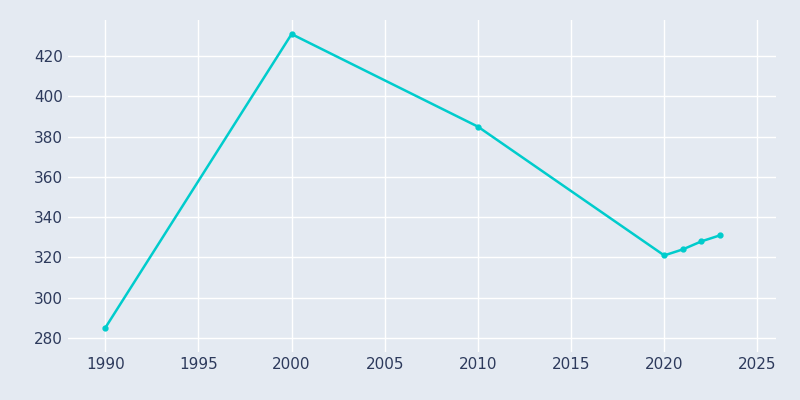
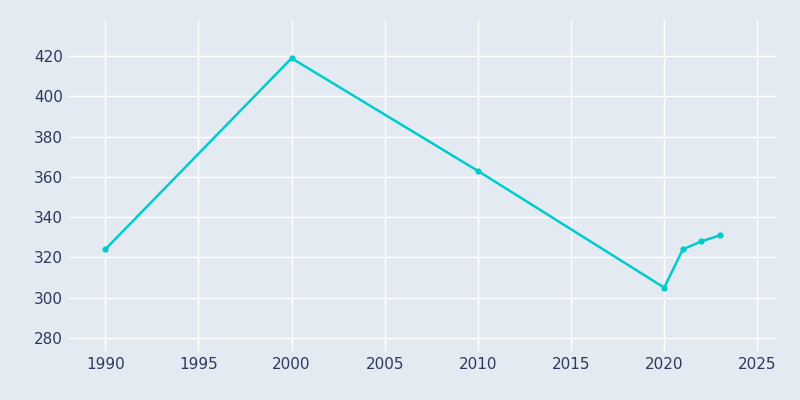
1990: 285 -> 324
2000: 431 -> 419
2010: 385 -> 363
2020: 321 -> 305
